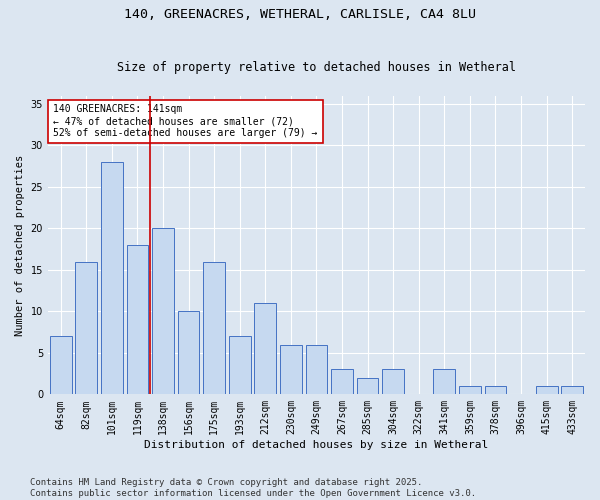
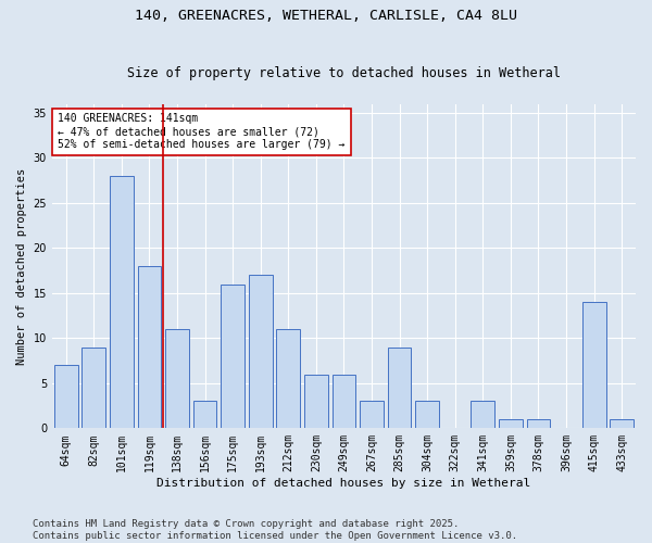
82sqm: 16 -> 9
138sqm: 20 -> 11
156sqm: 10 -> 3
193sqm: 7 -> 17
285sqm: 2 -> 9
415sqm: 1 -> 14
